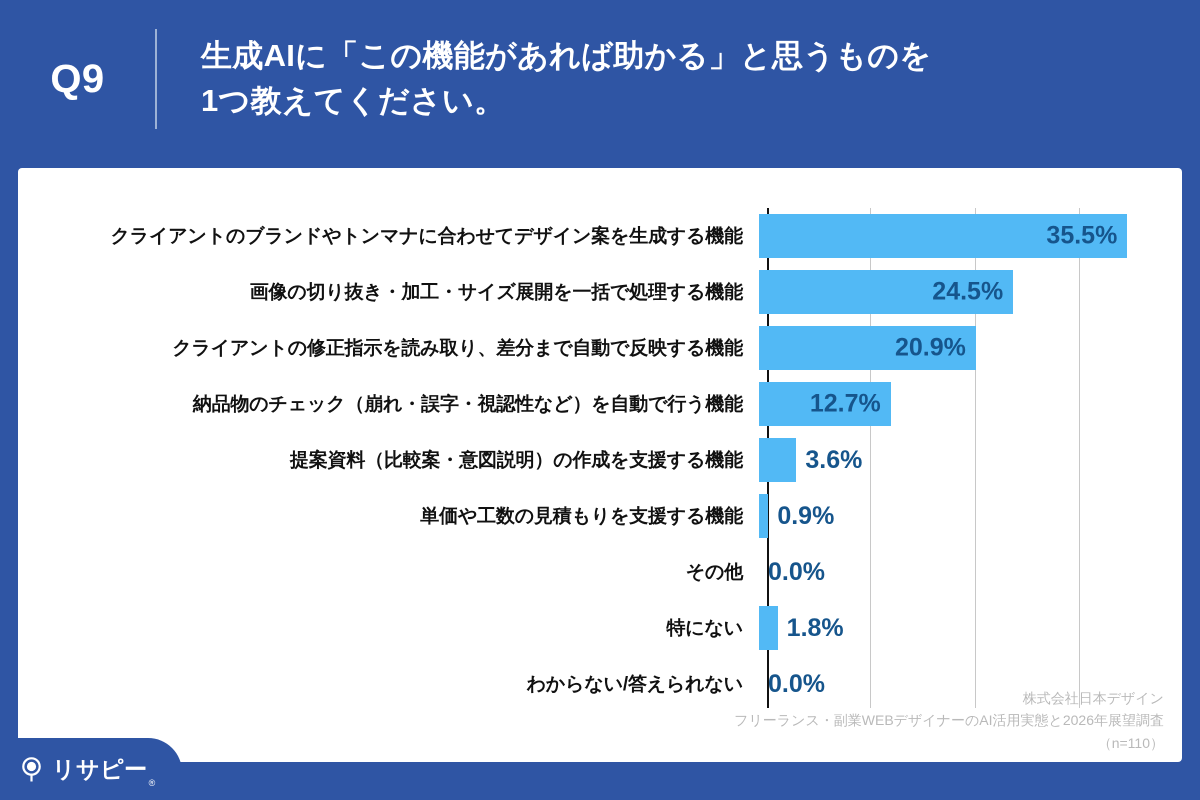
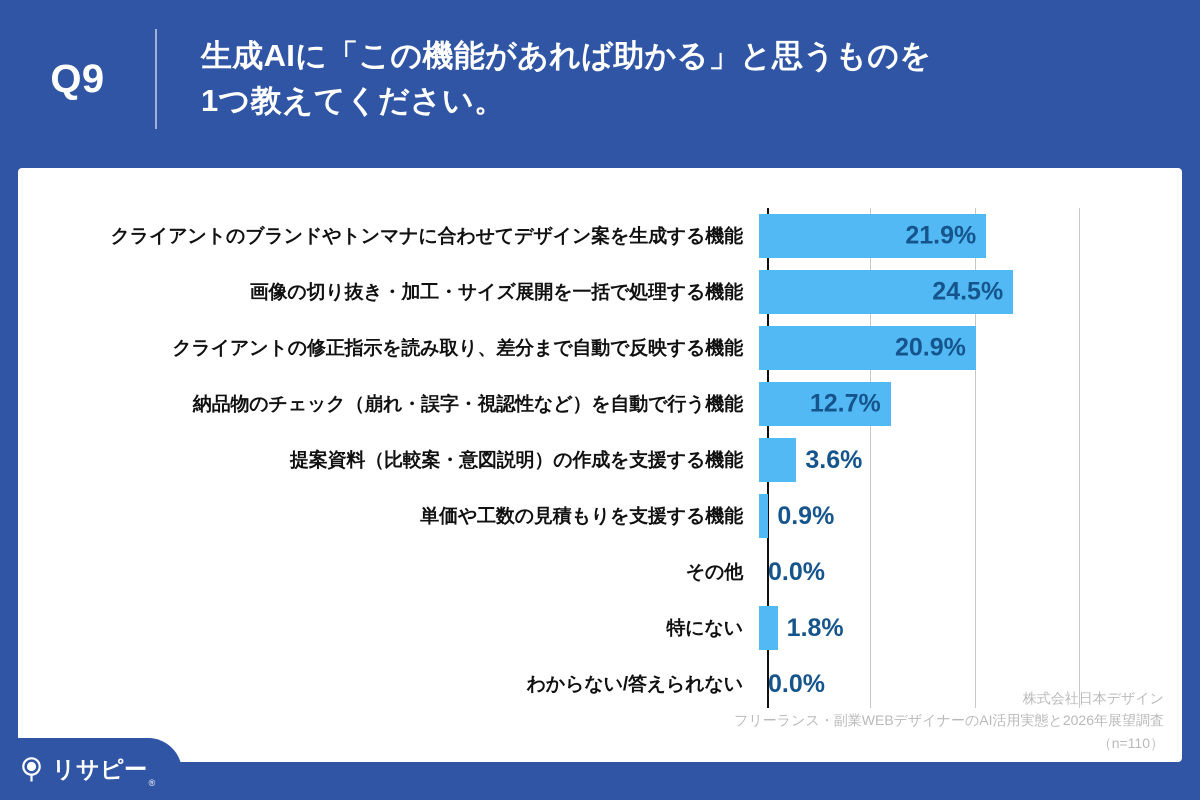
クライアントのブランドやトンマナに合わせてデザイン案を生成する機能: 35.5% -> 21.9%
